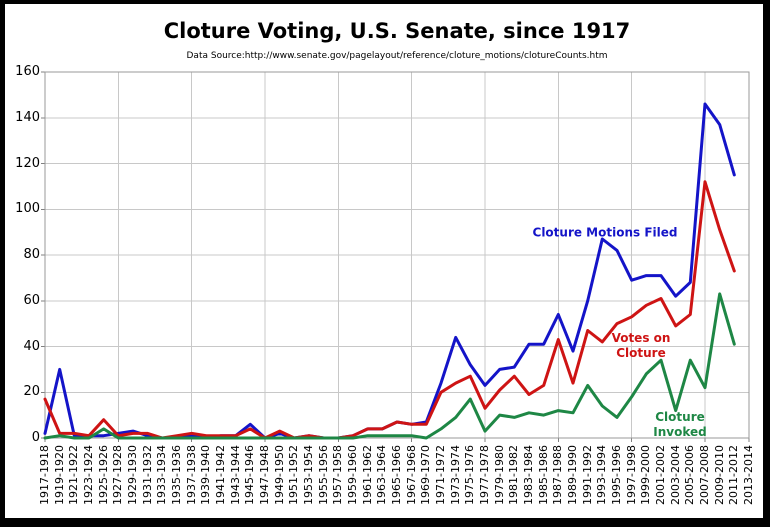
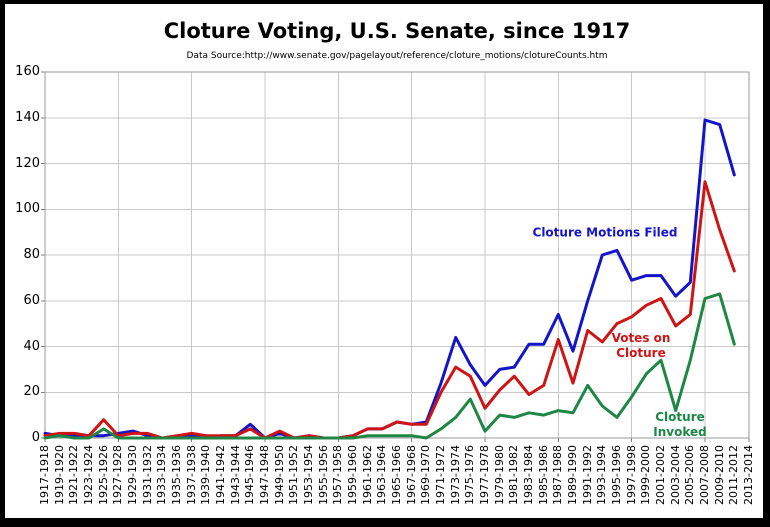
Votes on Cloture/1917-1918: 17 -> 1
Cloture Motions Filed/1919-1920: 30 -> 1
Votes on Cloture/1973-1974: 24 -> 31
Cloture Motions Filed/1993-1994: 87 -> 80
Cloture Motions Filed/2007-2008: 146 -> 139
Cloture Invoked/2007-2008: 22 -> 61
